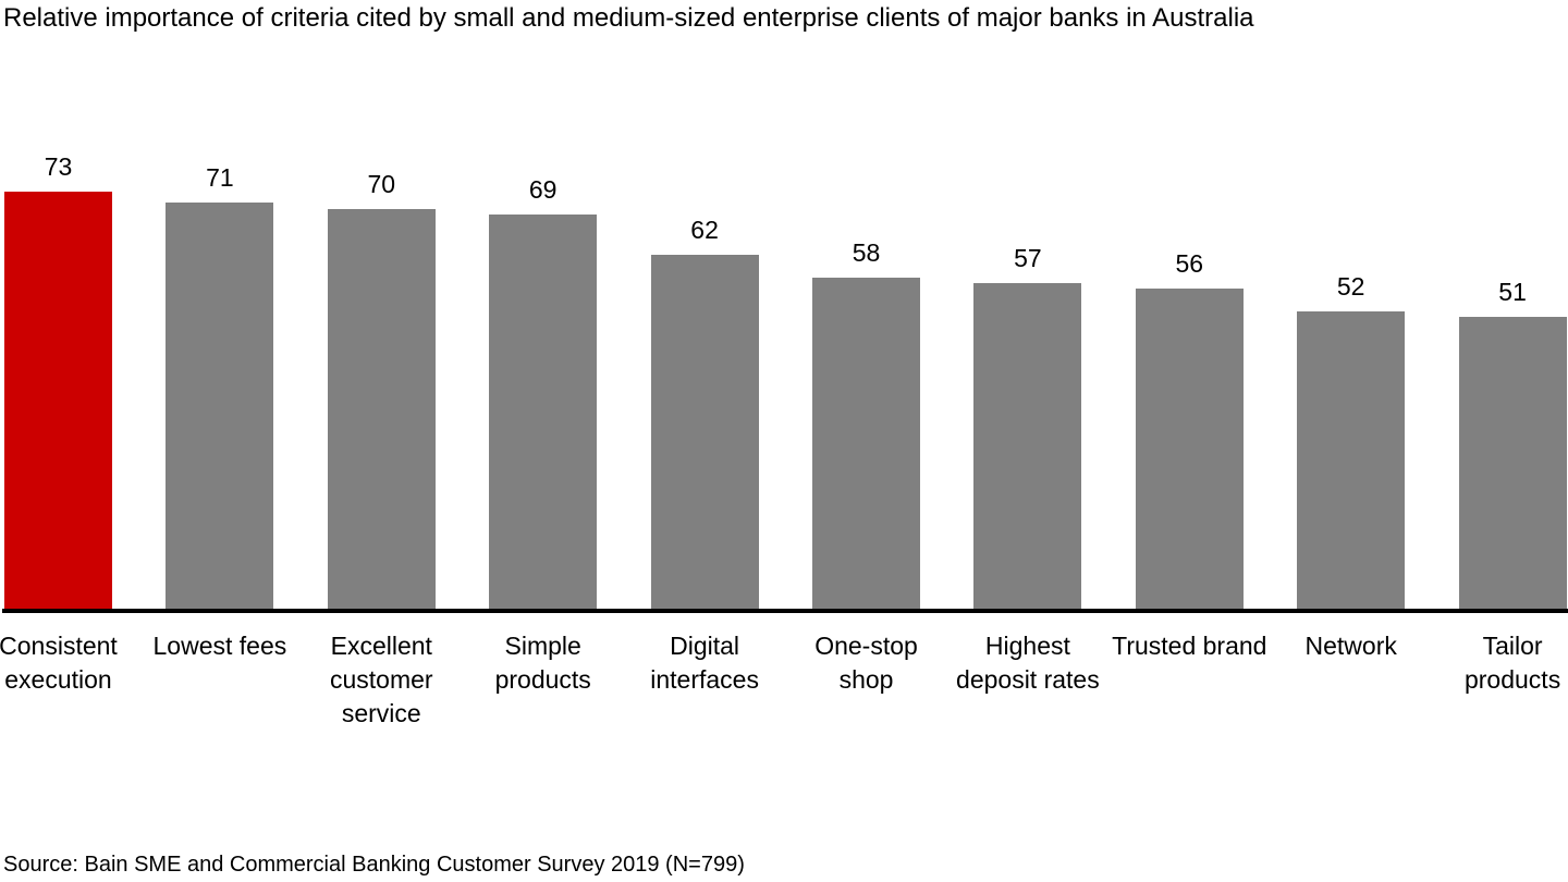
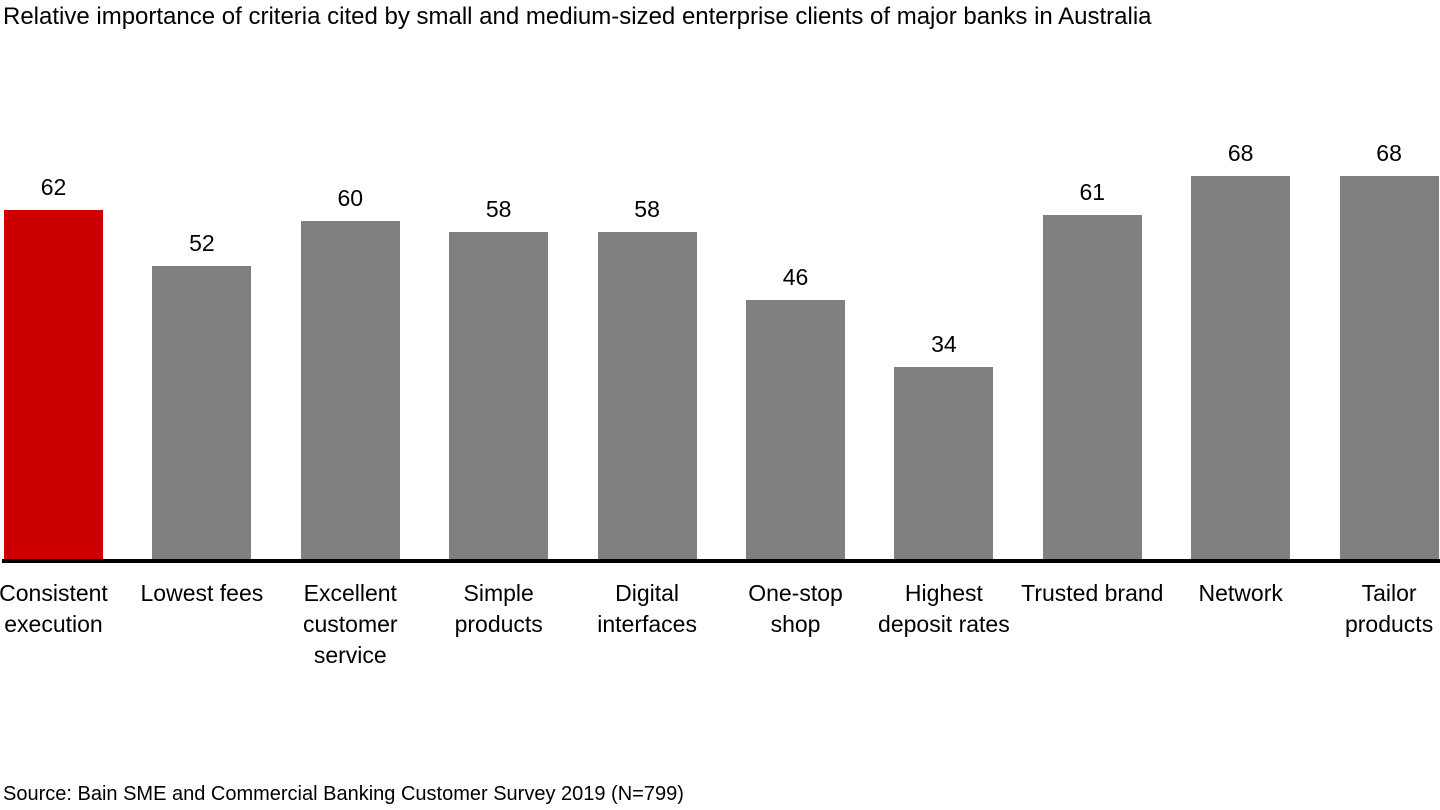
Consistent execution: 73 -> 62
Lowest fees: 71 -> 52
Excellent customer service: 70 -> 60
Simple products: 69 -> 58
Digital interfaces: 62 -> 58
One-stop shop: 58 -> 46
Highest deposit rates: 57 -> 34
Trusted brand: 56 -> 61
Network: 52 -> 68
Tailor products: 51 -> 68
